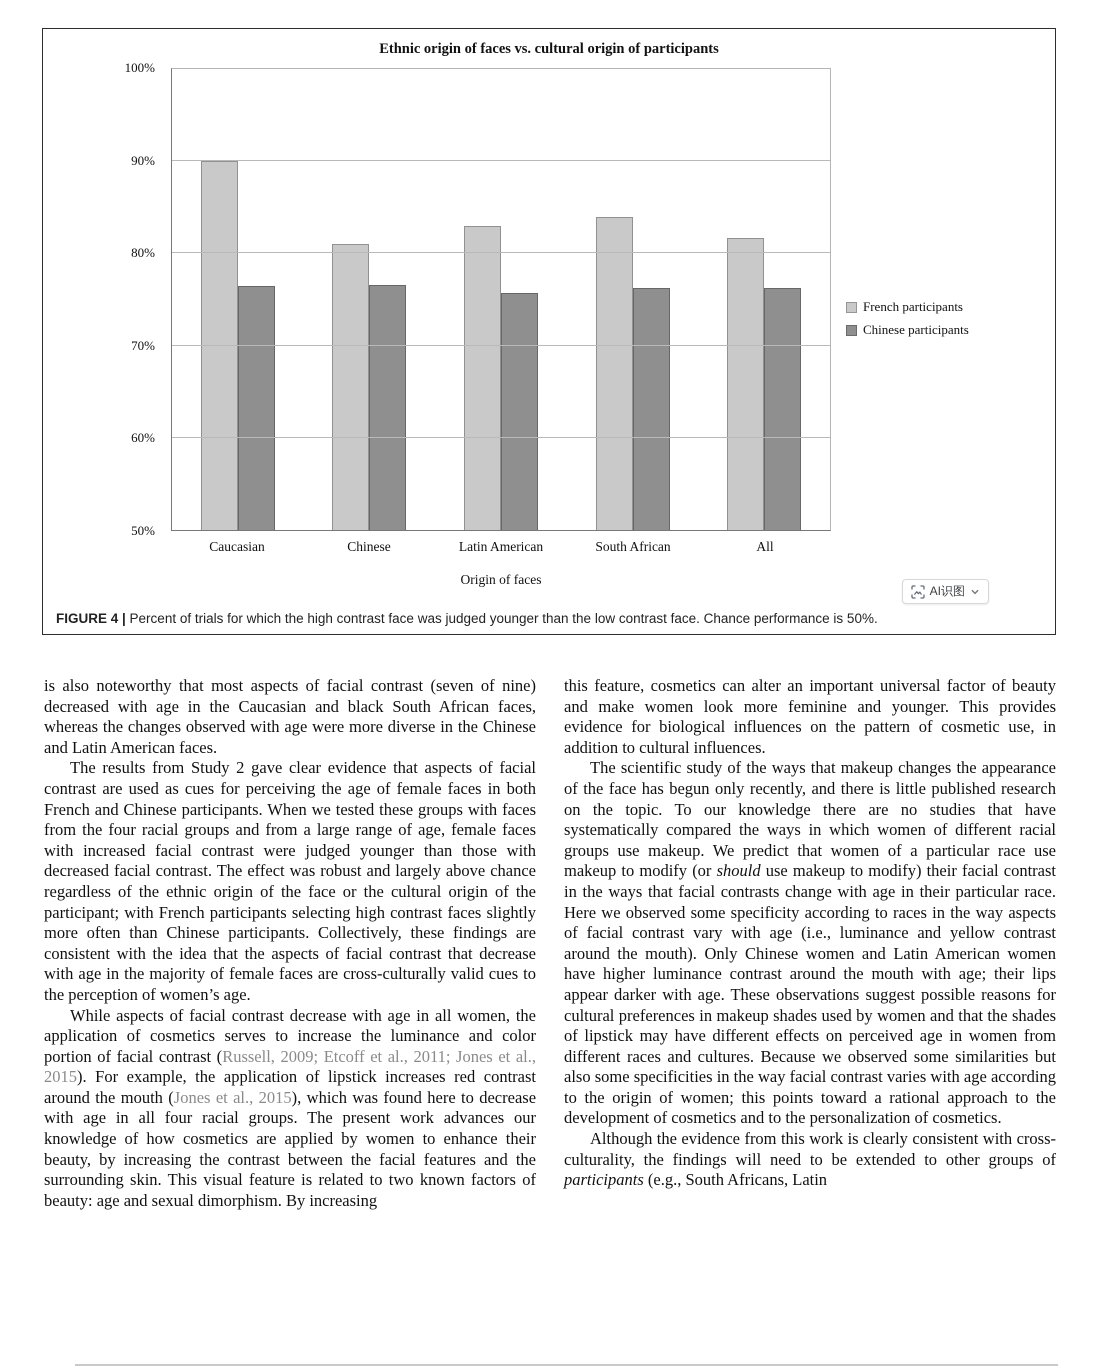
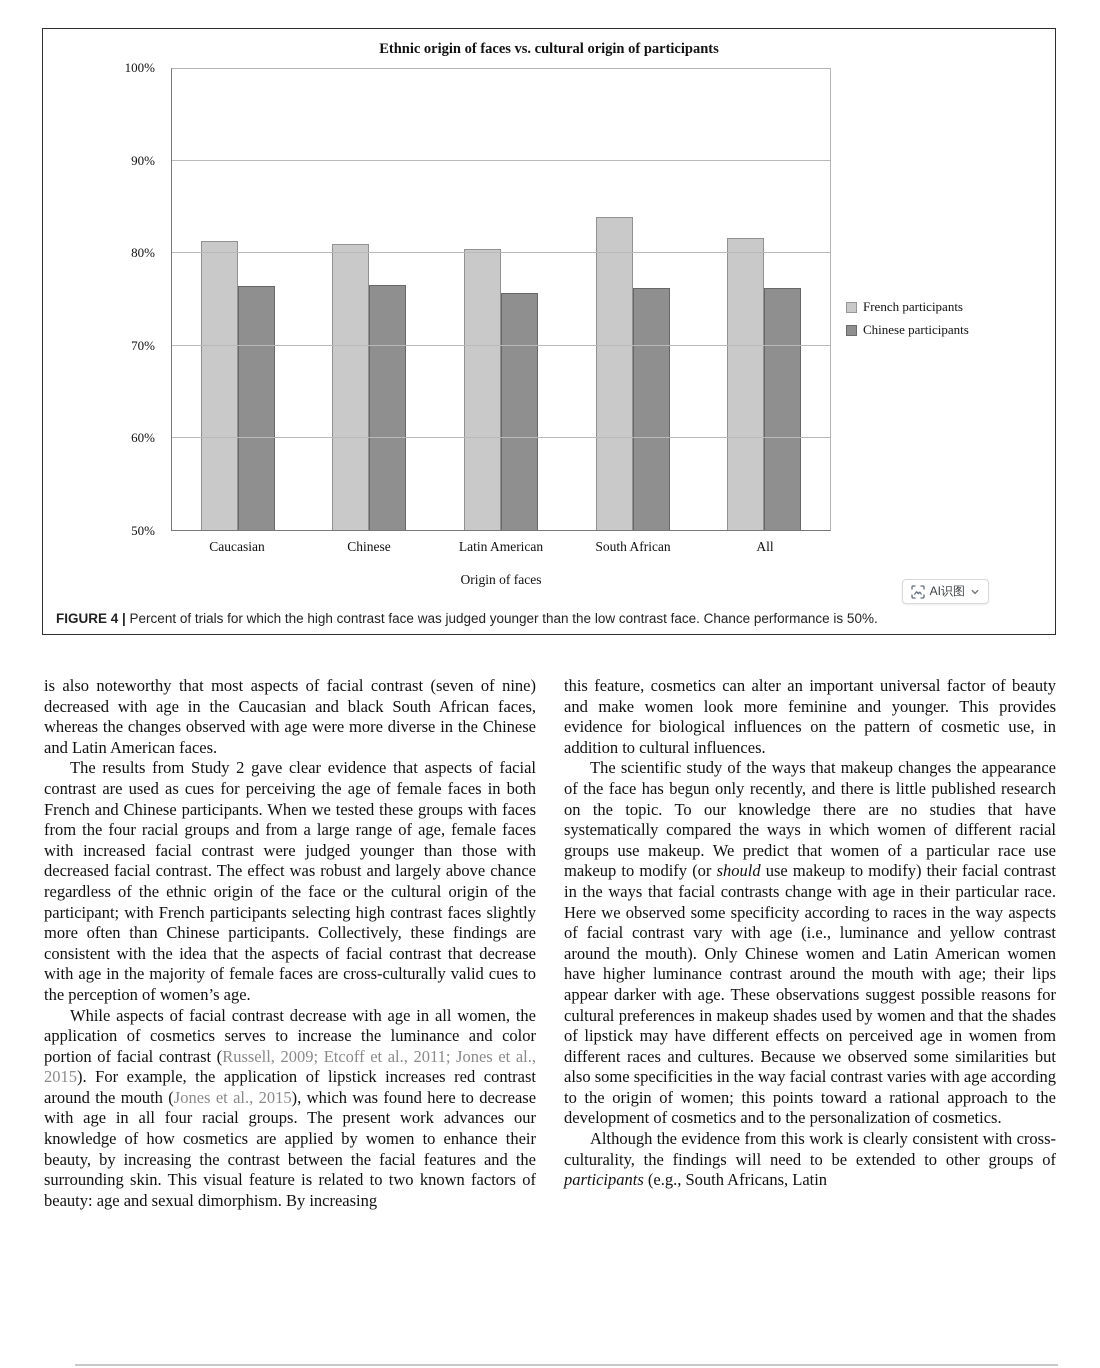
French participants/Caucasian: 90% -> 81%
French participants/Latin American: 83% -> 80%
